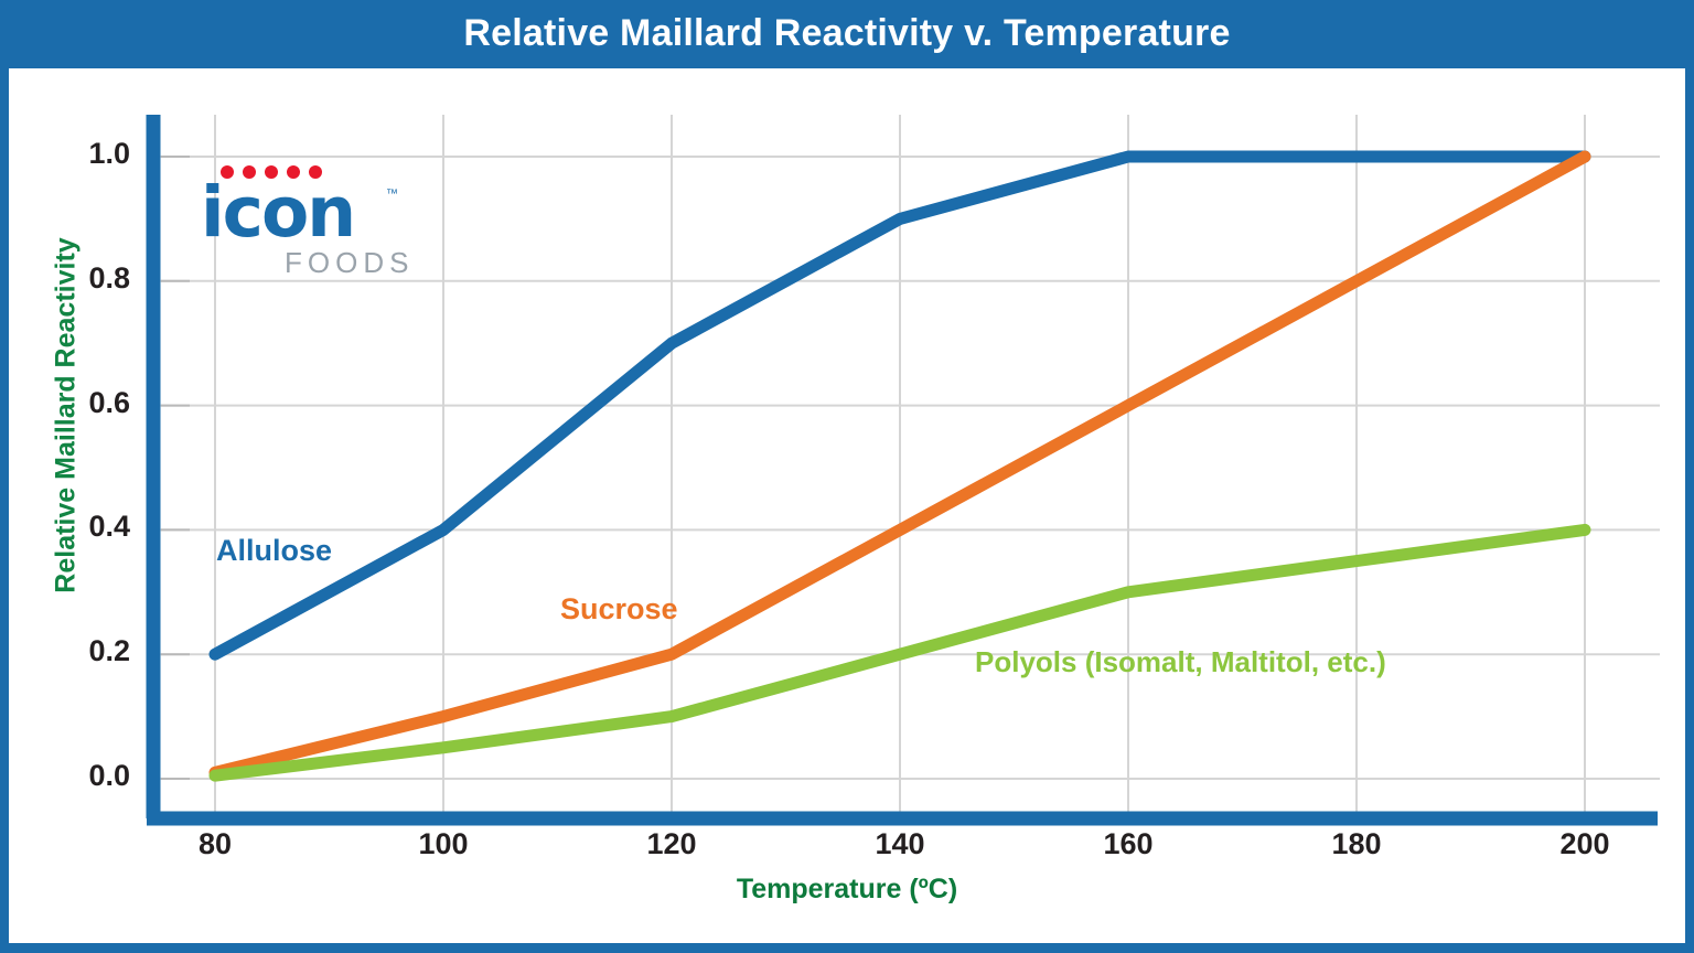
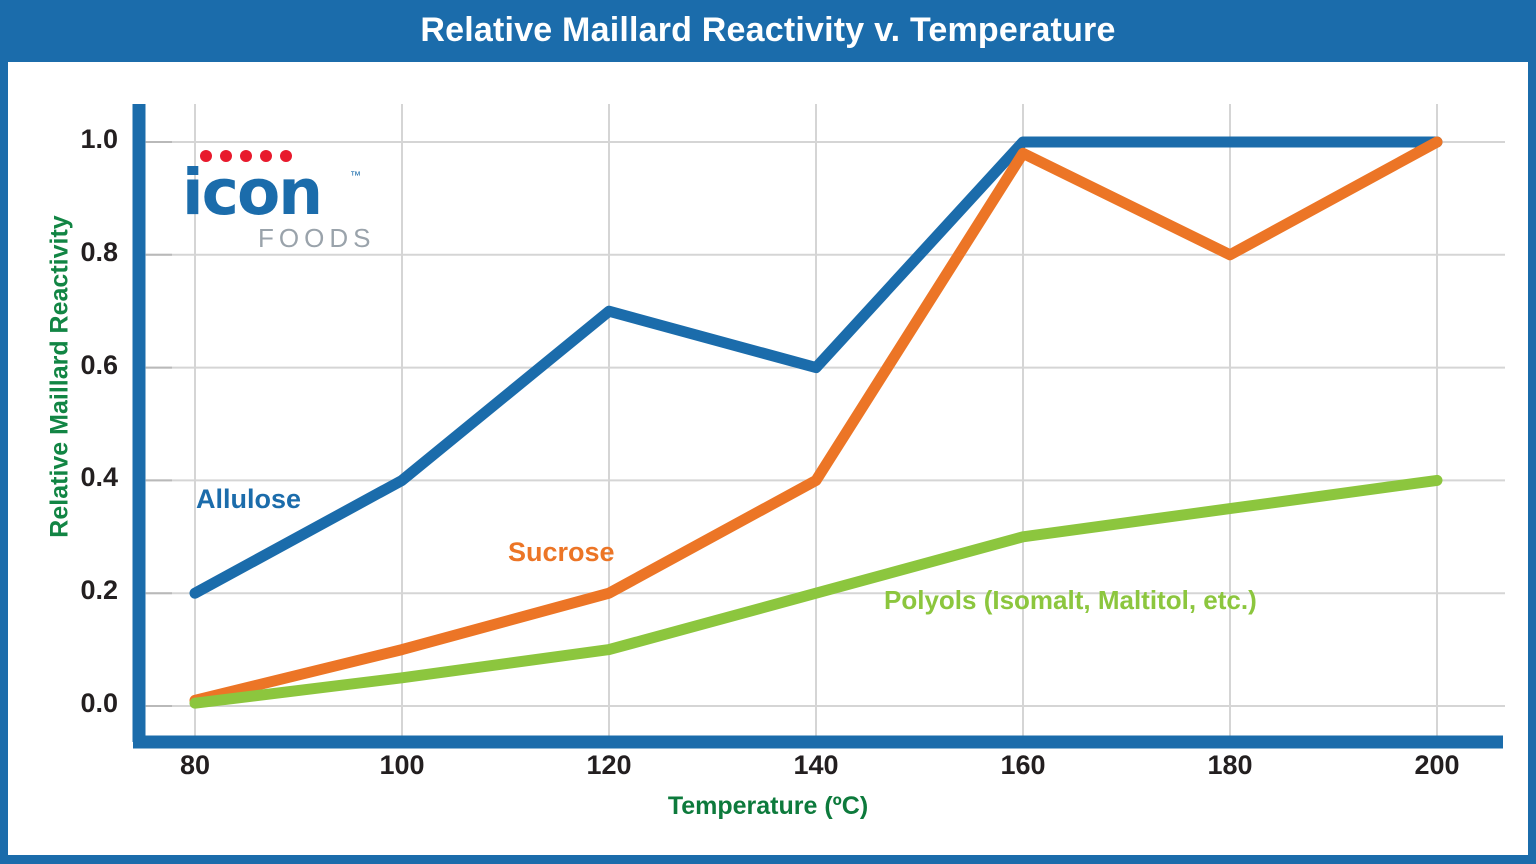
Allulose/140: 0.9 -> 0.6
Sucrose/160: 0.60 -> 0.98
